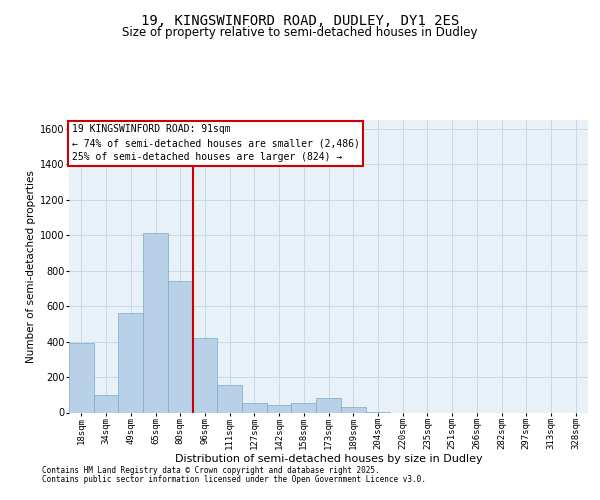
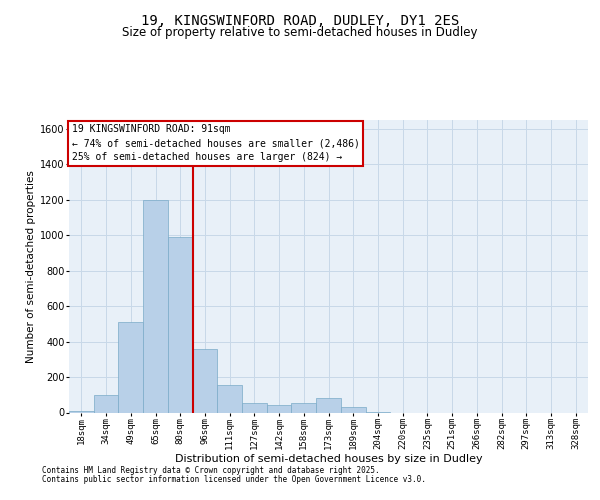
18sqm: 390 -> 10
49sqm: 560 -> 510
65sqm: 1010 -> 1200
80sqm: 740 -> 990
96sqm: 420 -> 360
